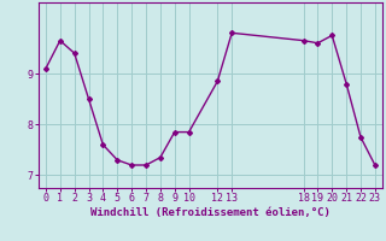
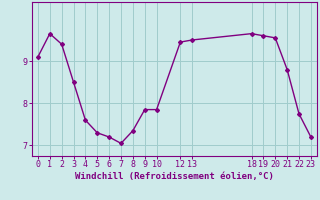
7: 7.20 -> 7.05
12: 8.85 -> 9.45
13: 9.80 -> 9.50
20: 9.75 -> 9.55
